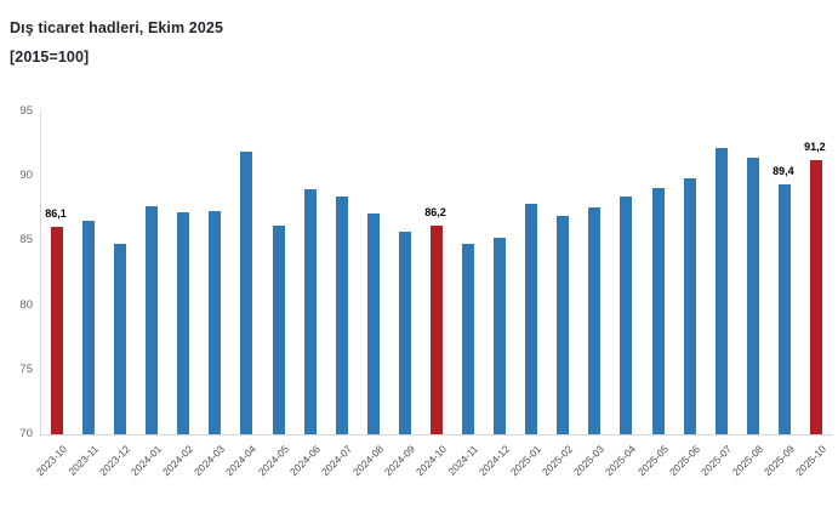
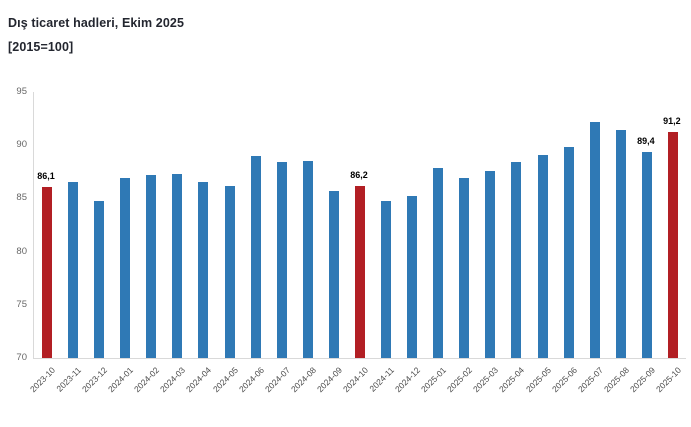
2024-01: 87.7 -> 86.9
2024-04: 91.9 -> 86.5
2024-08: 87.1 -> 88.5
